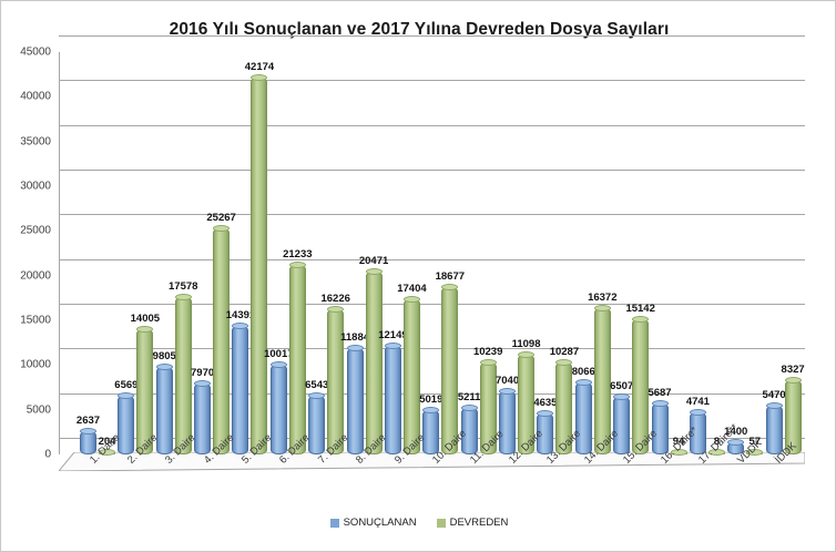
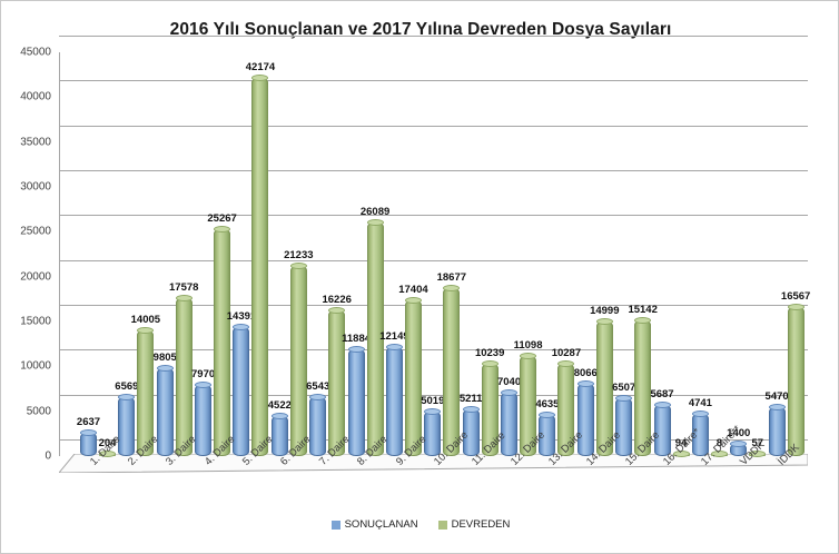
SONUÇLANAN/6. Daire: 10017 -> 4522
DEVREDEN/8. Daire: 20471 -> 26089
DEVREDEN/14. Daire: 16372 -> 14999
DEVREDEN/İDDK: 8327 -> 16567
